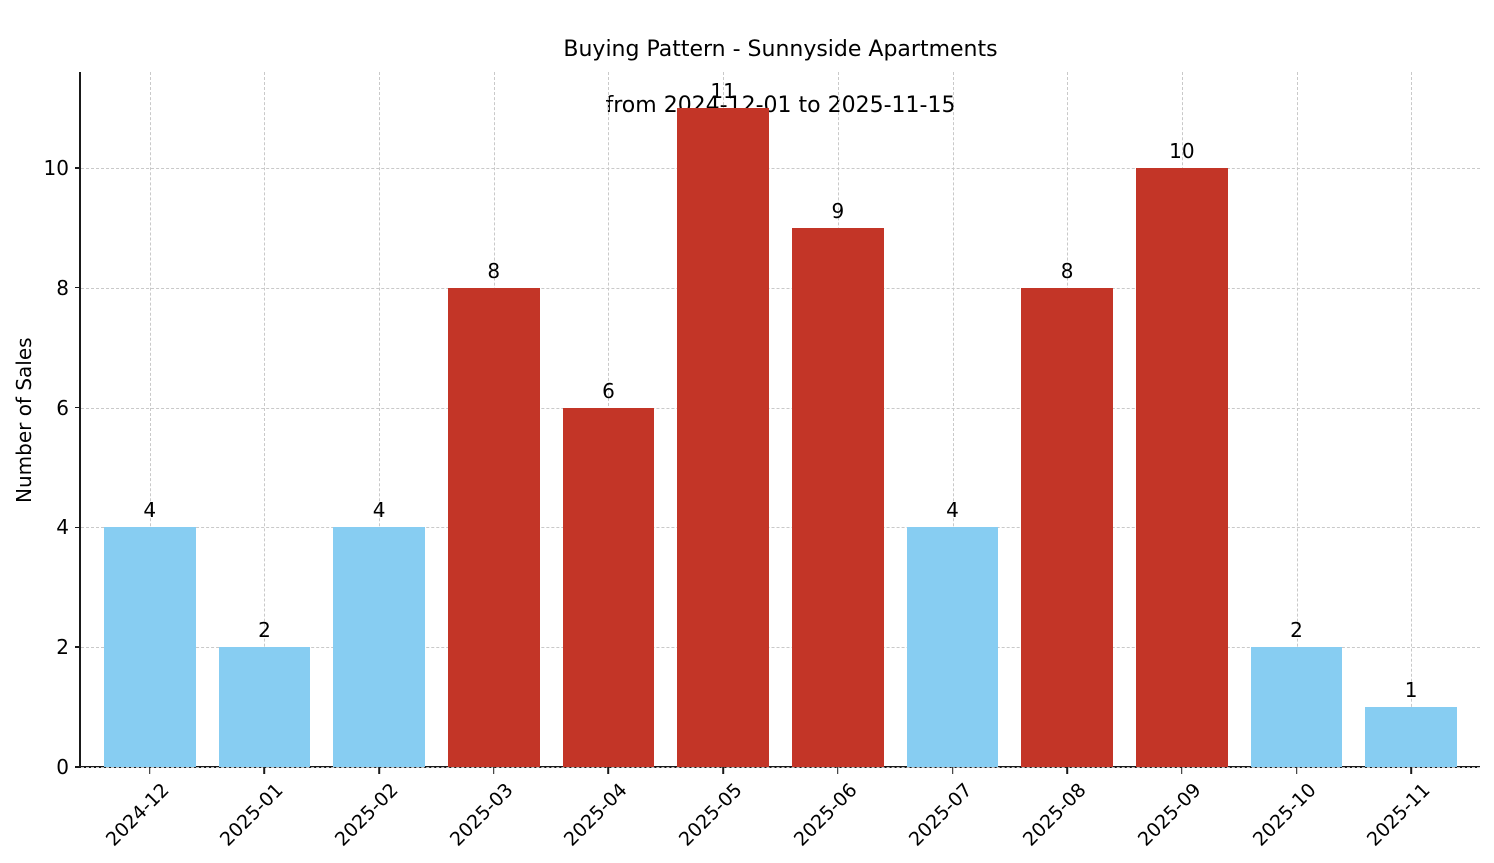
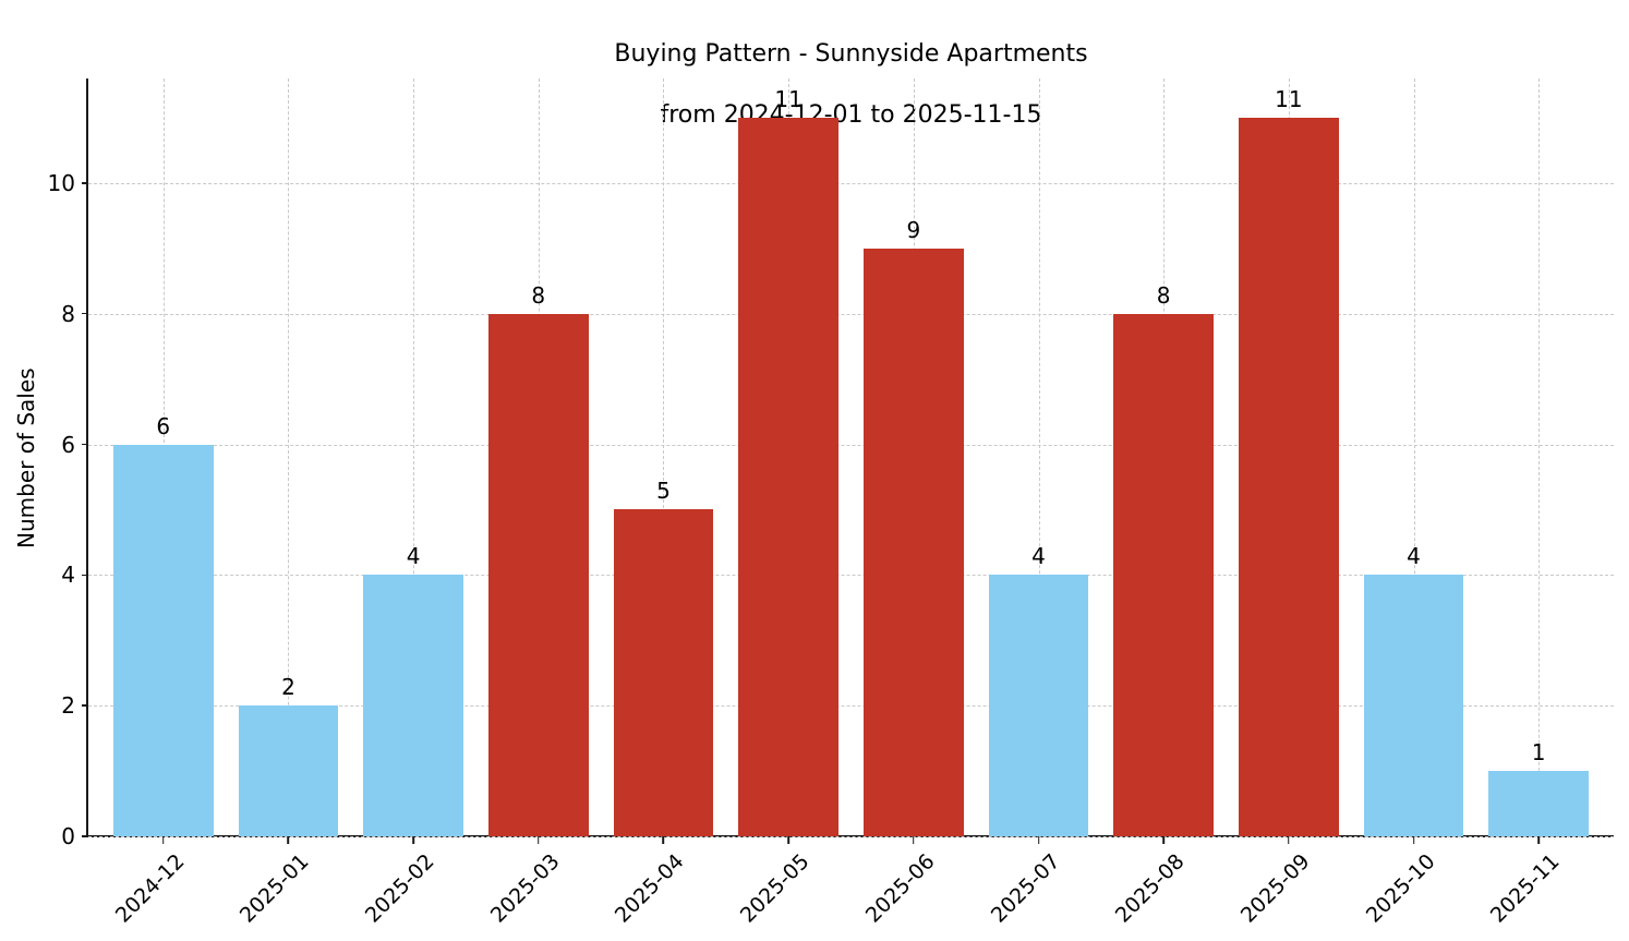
2024-12: 4 -> 6
2025-04: 6 -> 5
2025-09: 10 -> 11
2025-10: 2 -> 4
